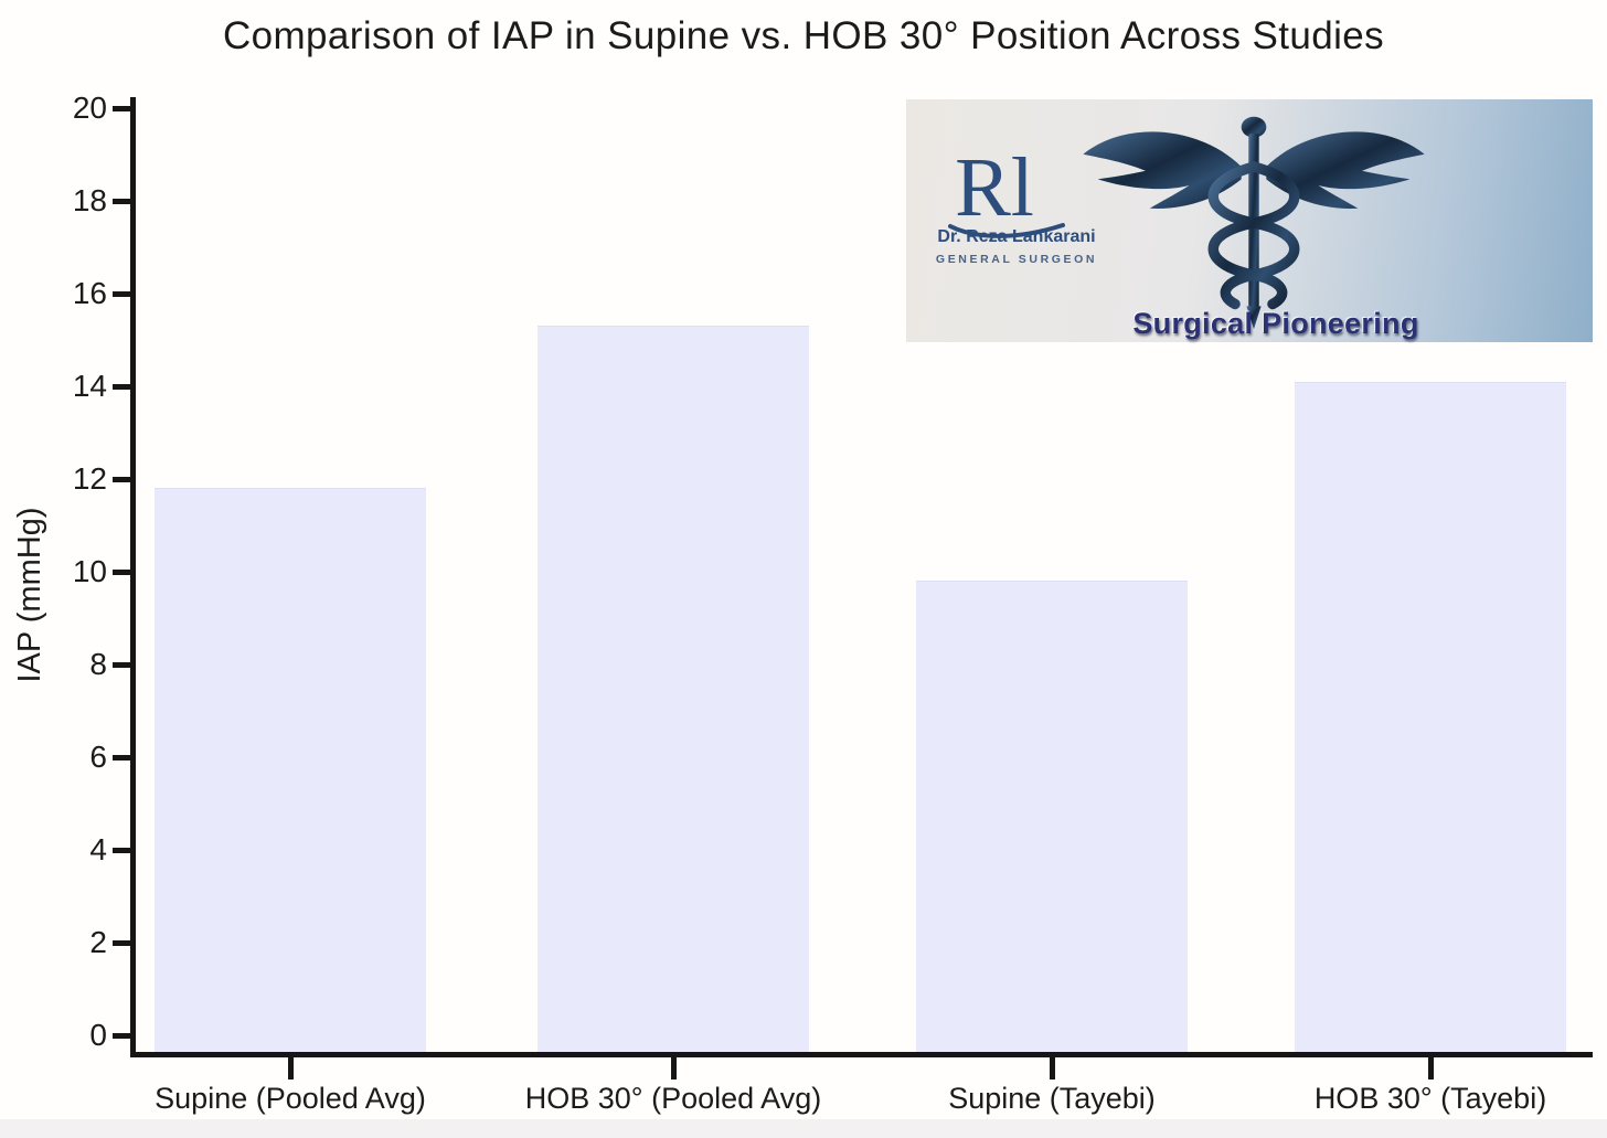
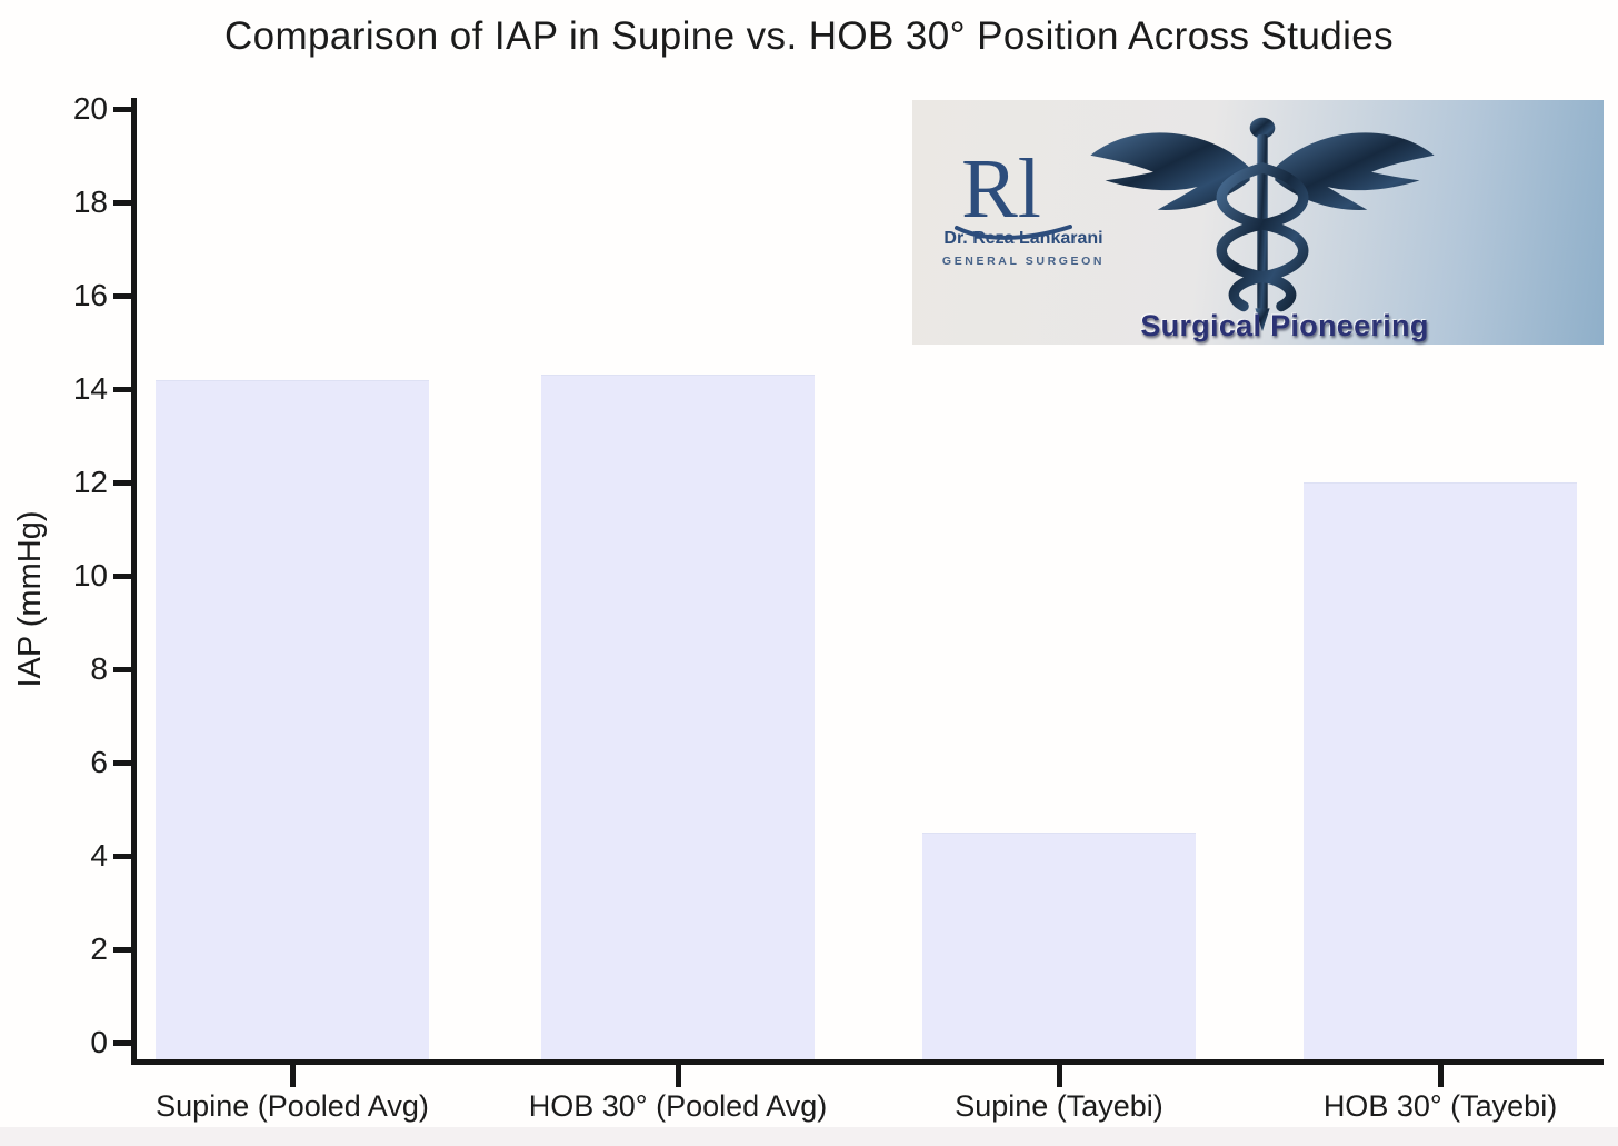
Supine (Pooled Avg): 11.8 -> 14.2
HOB 30° (Pooled Avg): 15.3 -> 14.3
Supine (Tayebi): 9.8 -> 4.5
HOB 30° (Tayebi): 14.1 -> 12.0
